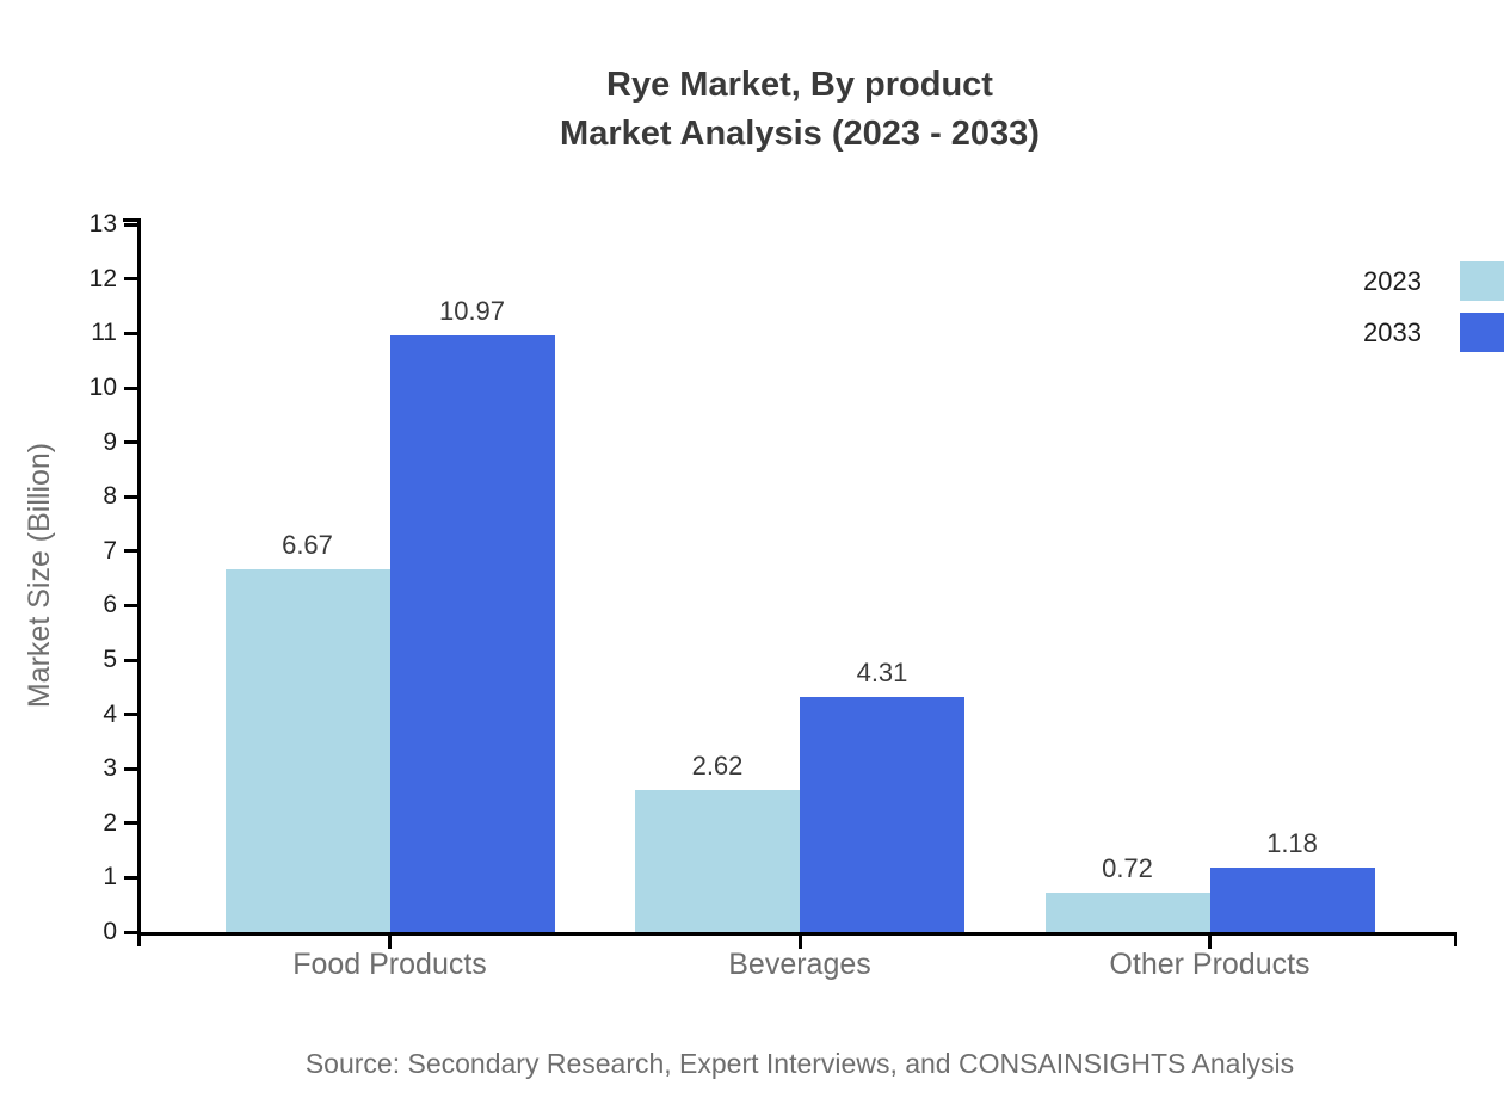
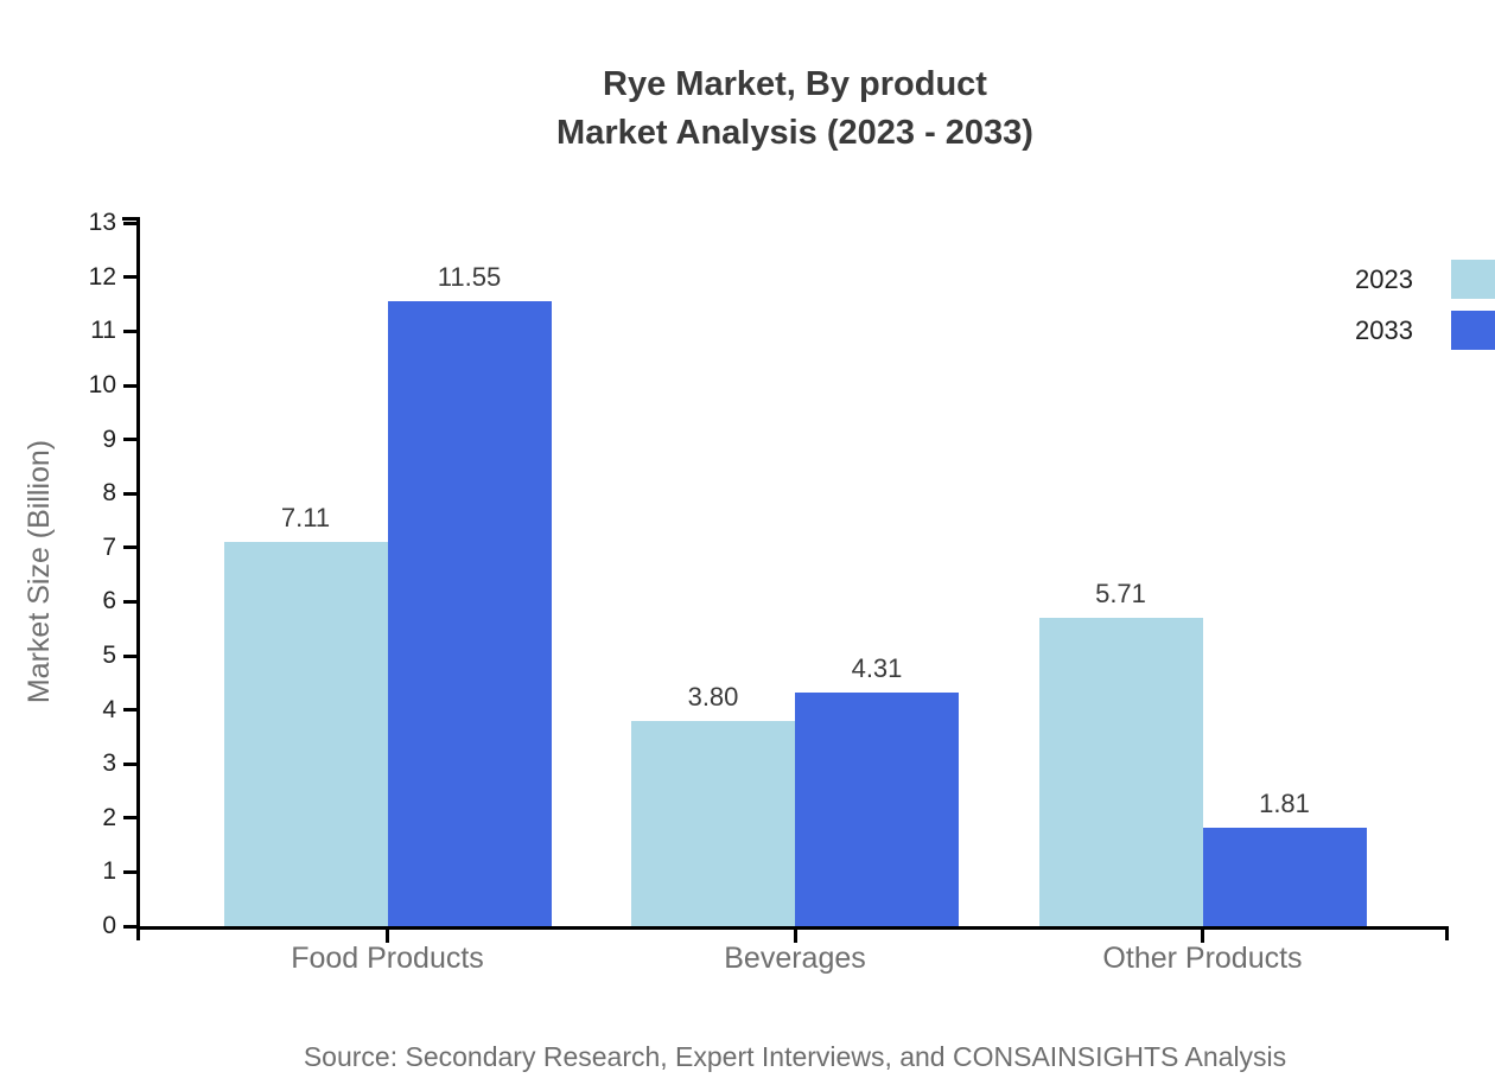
2023/Food Products: 6.67 -> 7.11
2033/Food Products: 10.97 -> 11.55
2023/Beverages: 2.62 -> 3.80
2023/Other Products: 0.72 -> 5.71
2033/Other Products: 1.18 -> 1.81
